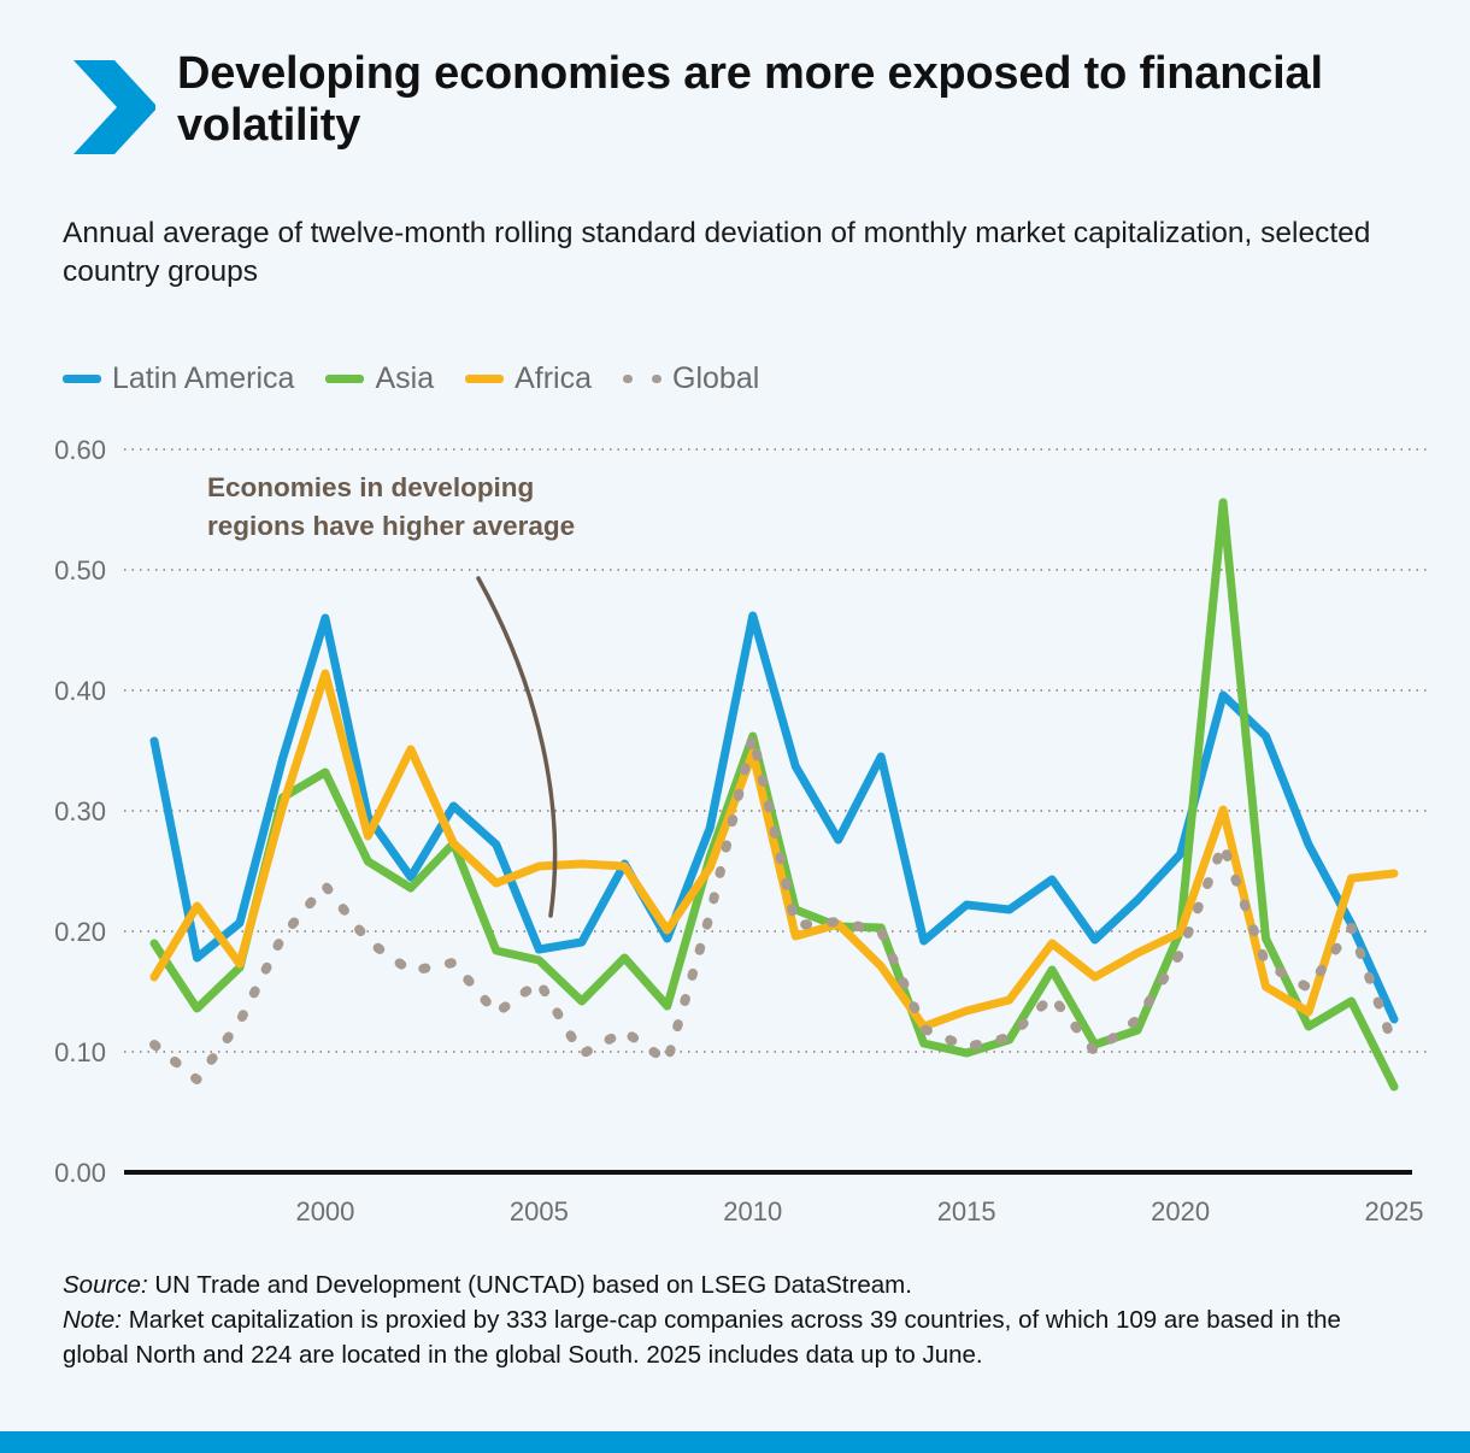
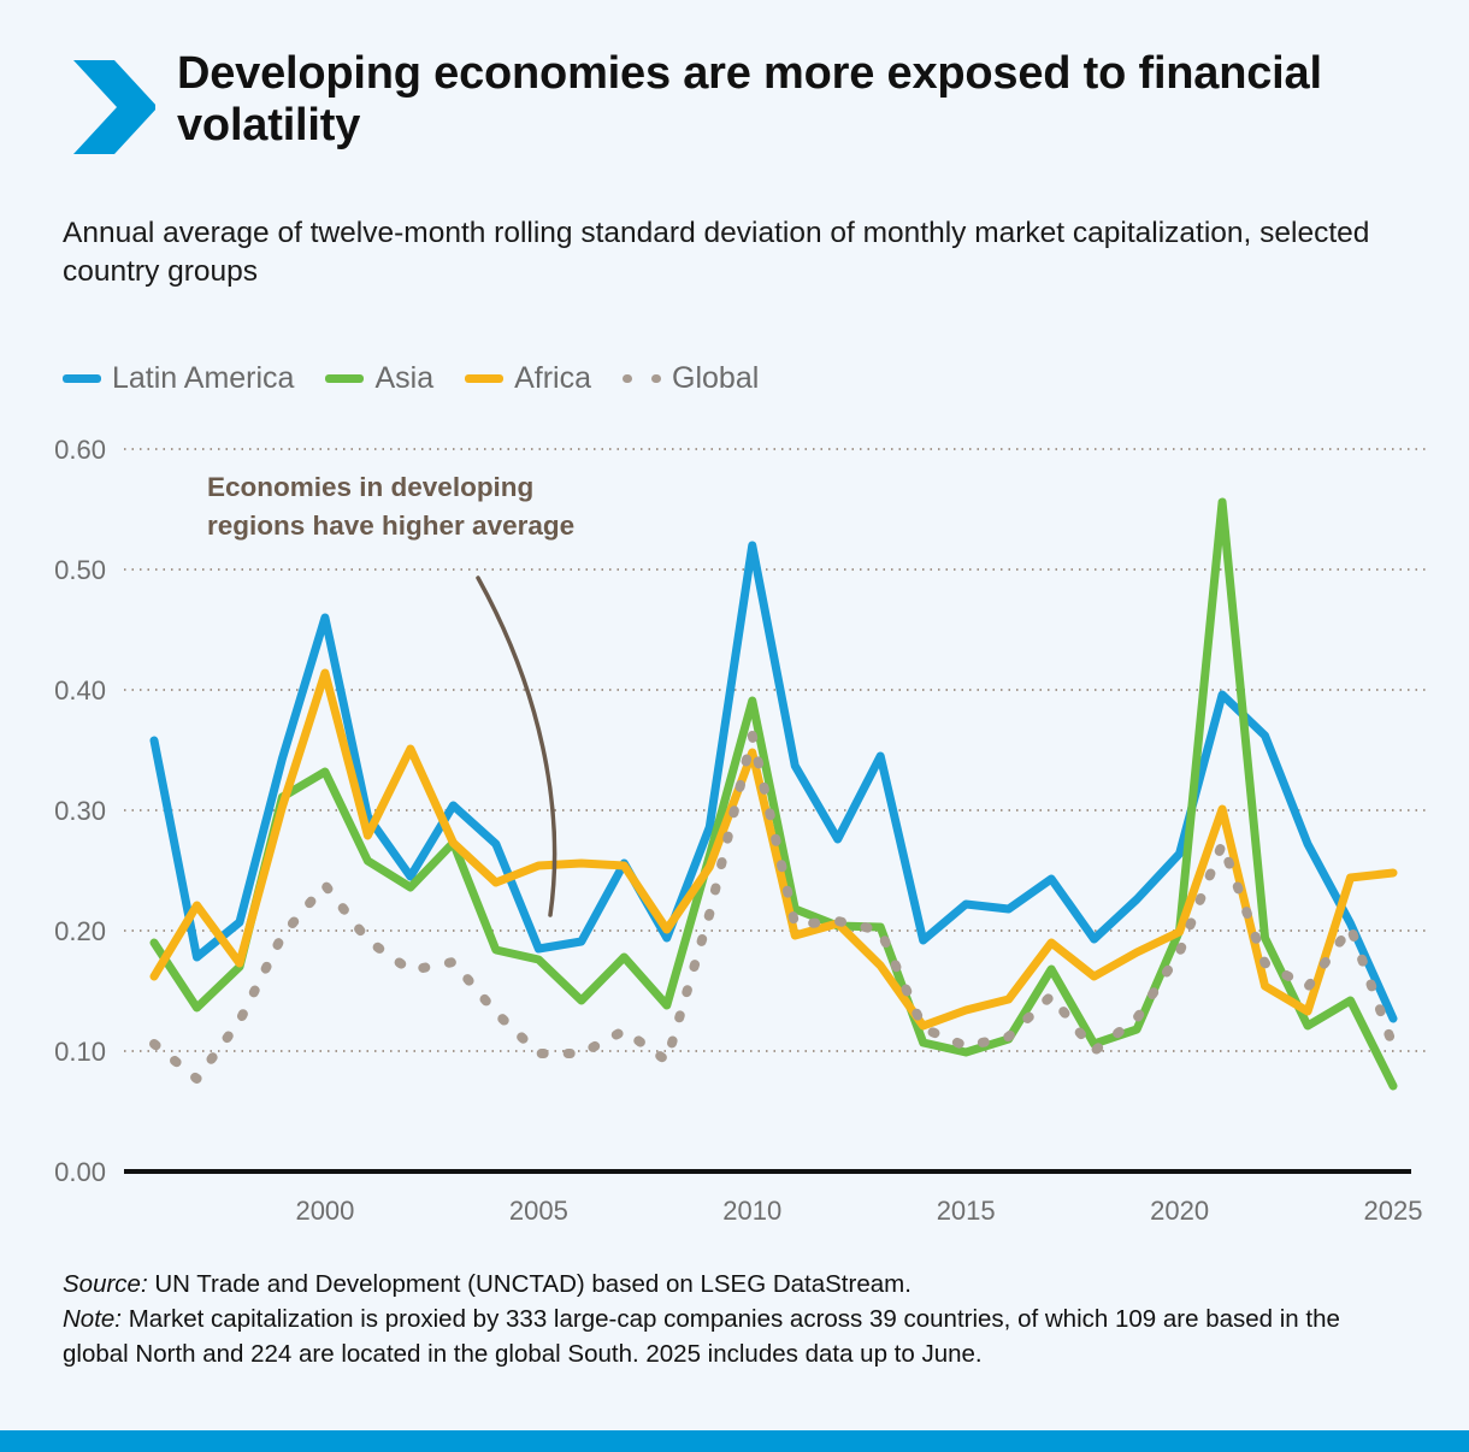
Global/2005: 0.158 -> 0.098
Latin America/2010: 0.462 -> 0.520
Asia/2010: 0.362 -> 0.391
